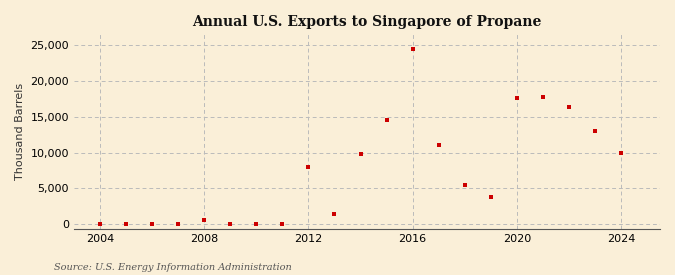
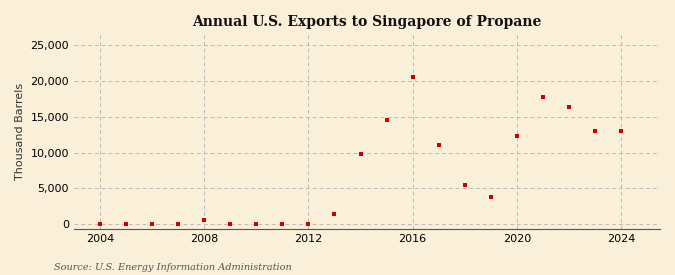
2012: 8,000 -> 0
2016: 24,400 -> 20,600
2020: 17,600 -> 12,300
2024: 10,000 -> 13,000
